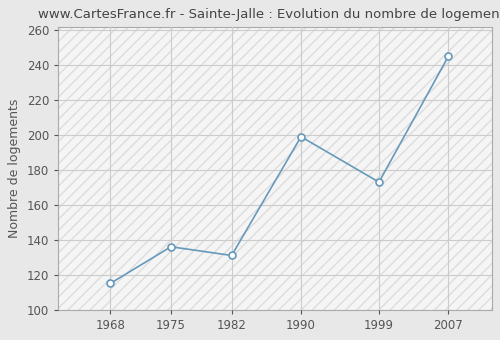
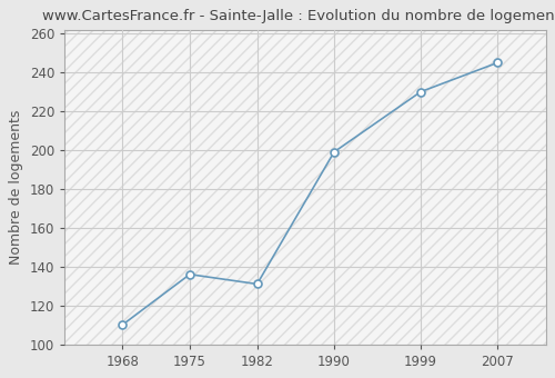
1968: 115 -> 110
1999: 173 -> 230
